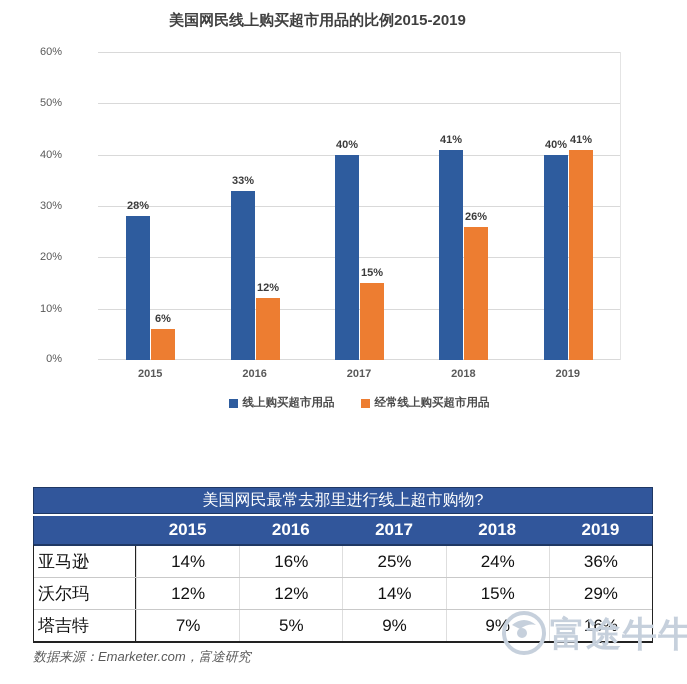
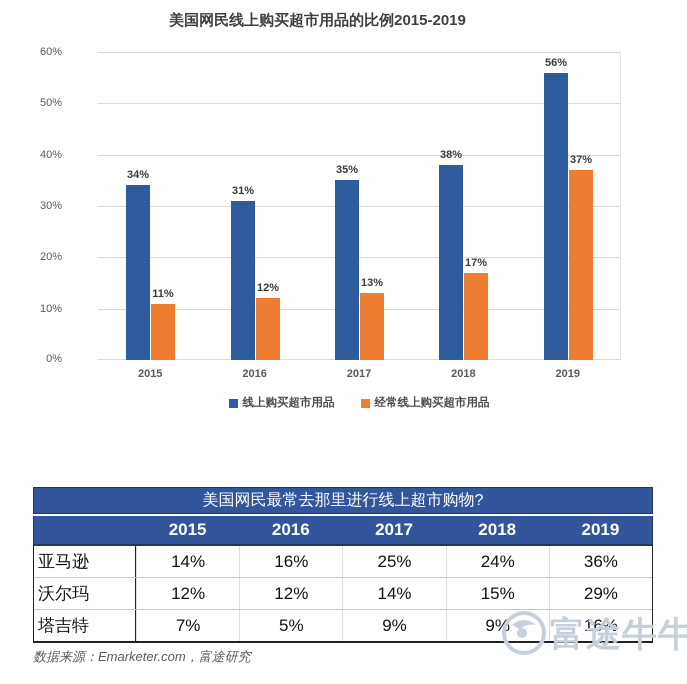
美国网民线上购买超市用品的比例2015-2019/线上购买超市用品/2015: 28% -> 34%
美国网民线上购买超市用品的比例2015-2019/经常线上购买超市用品/2015: 6% -> 11%
美国网民线上购买超市用品的比例2015-2019/线上购买超市用品/2016: 33% -> 31%
美国网民线上购买超市用品的比例2015-2019/线上购买超市用品/2017: 40% -> 35%
美国网民线上购买超市用品的比例2015-2019/经常线上购买超市用品/2017: 15% -> 13%
美国网民线上购买超市用品的比例2015-2019/线上购买超市用品/2018: 41% -> 38%
美国网民线上购买超市用品的比例2015-2019/经常线上购买超市用品/2018: 26% -> 17%
美国网民线上购买超市用品的比例2015-2019/线上购买超市用品/2019: 40% -> 56%
美国网民线上购买超市用品的比例2015-2019/经常线上购买超市用品/2019: 41% -> 37%
